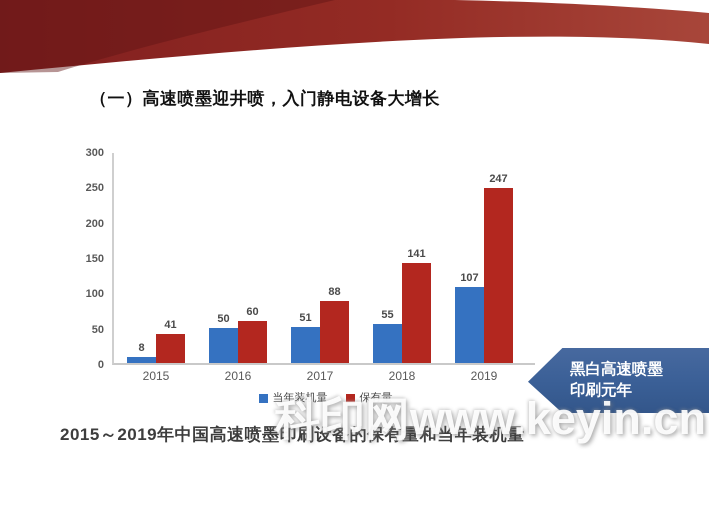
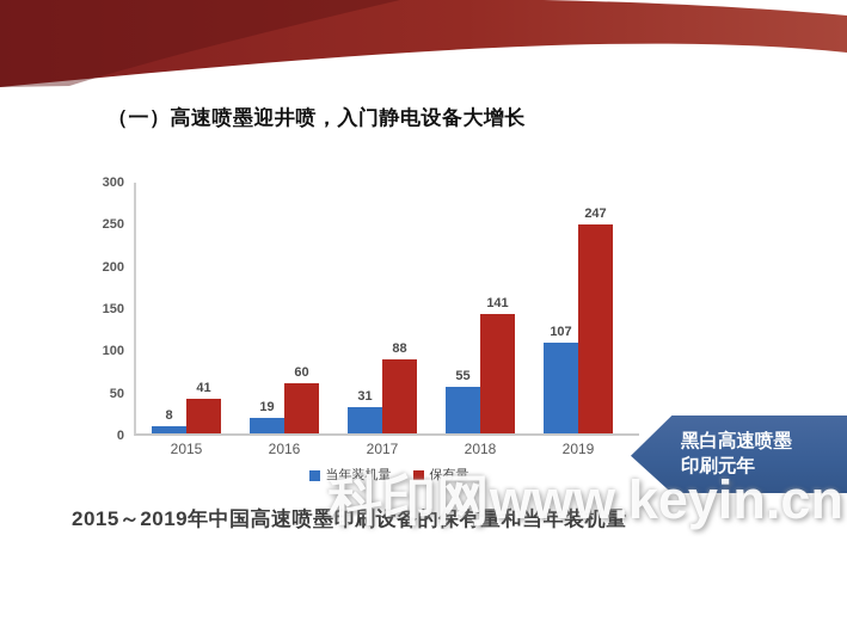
当年装机量/2016: 50 -> 19
当年装机量/2017: 51 -> 31
